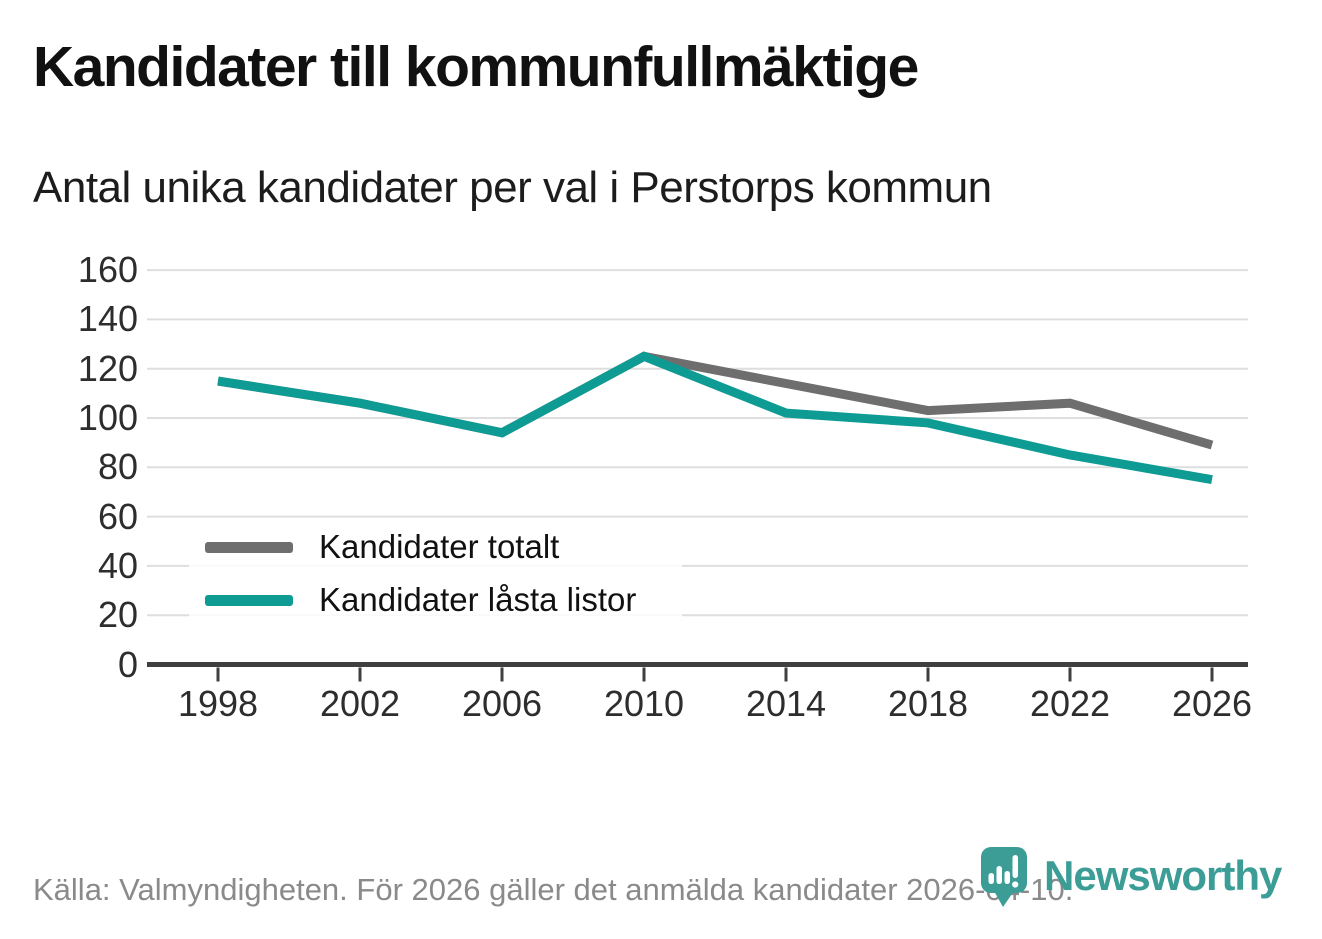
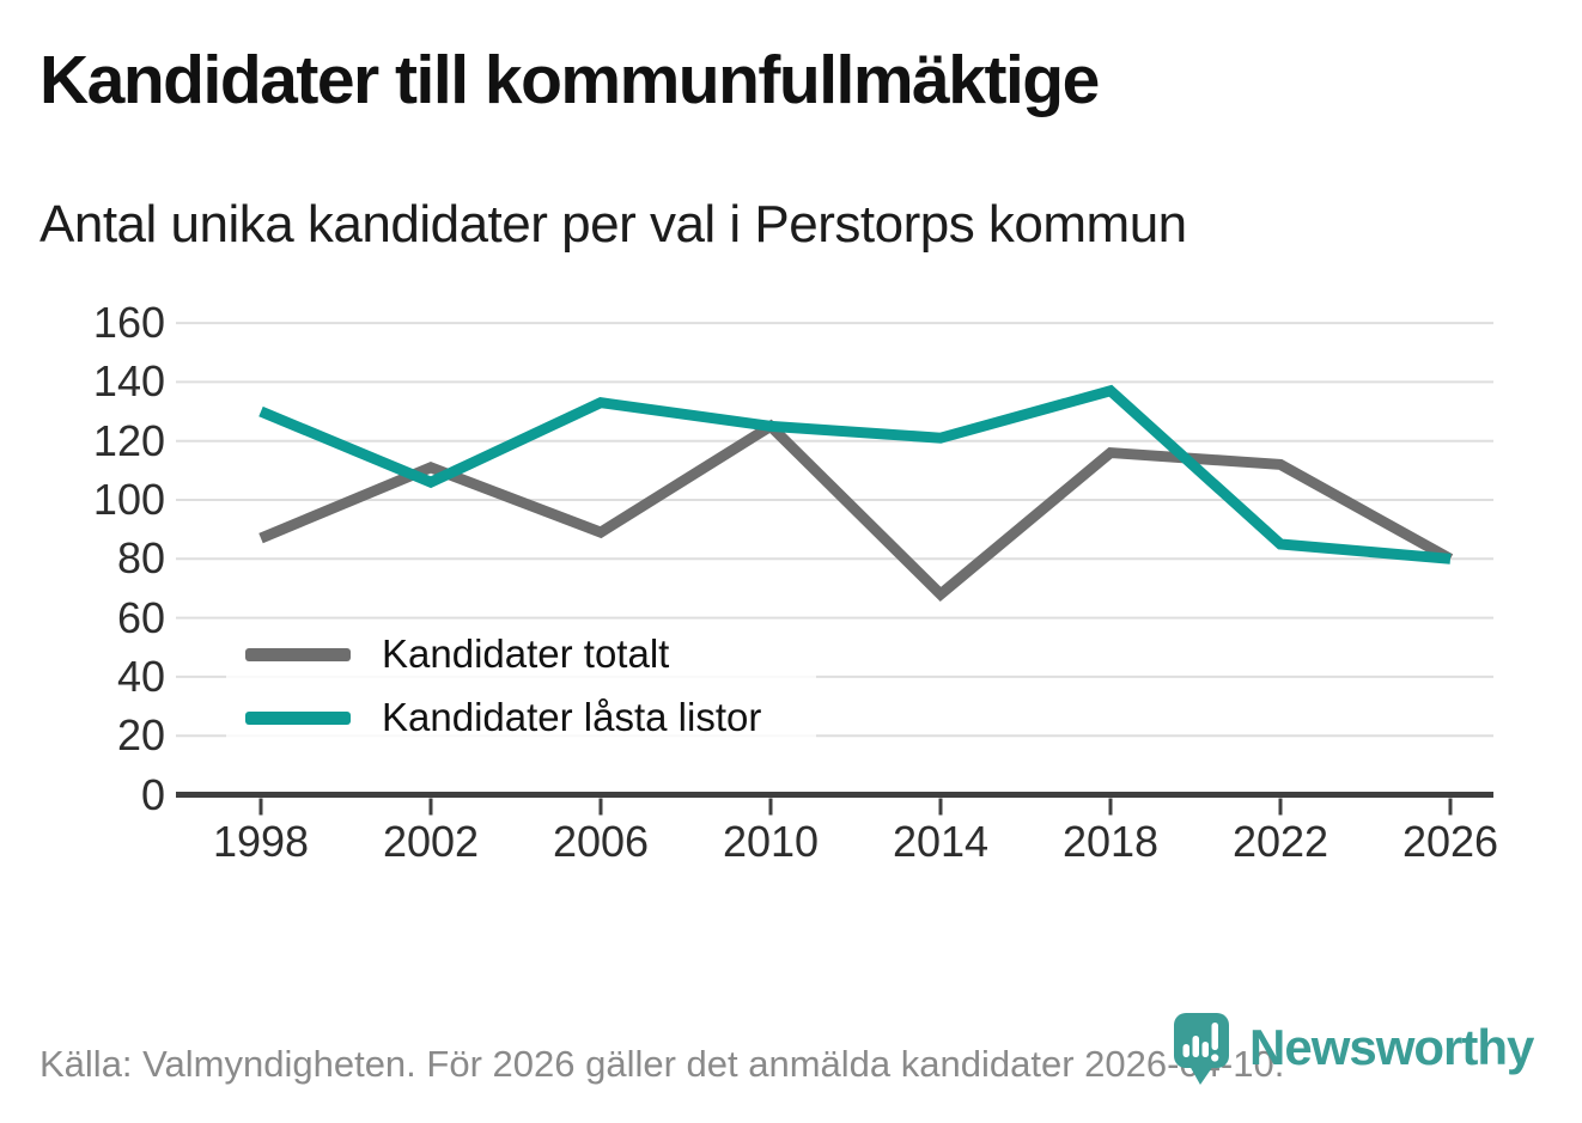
Kandidater totalt/1998: 115 -> 87
Kandidater låsta listor/1998: 115 -> 130
Kandidater totalt/2002: 106 -> 111
Kandidater totalt/2006: 94 -> 89
Kandidater låsta listor/2006: 94 -> 133
Kandidater totalt/2014: 114 -> 68
Kandidater låsta listor/2014: 102 -> 121
Kandidater totalt/2018: 103 -> 116
Kandidater låsta listor/2018: 98 -> 137
Kandidater totalt/2022: 106 -> 112
Kandidater totalt/2026: 89 -> 80
Kandidater låsta listor/2026: 75 -> 80
